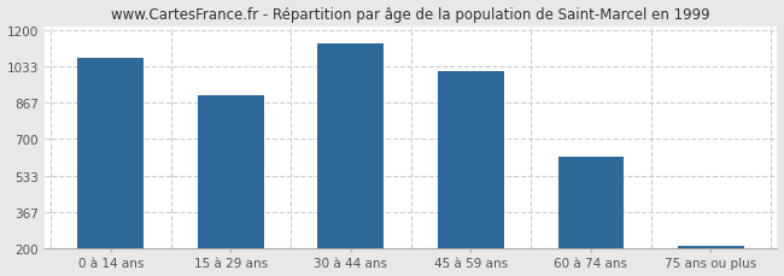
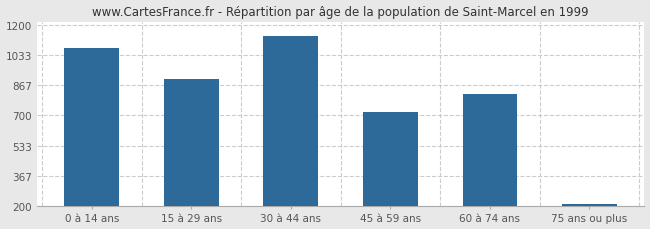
45 à 59 ans: 1010 -> 720
60 à 74 ans: 620 -> 820
